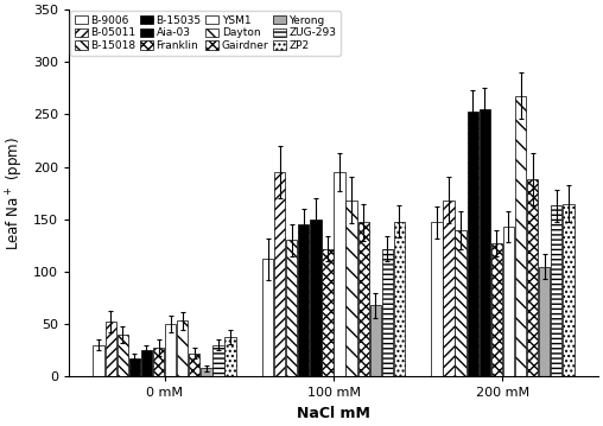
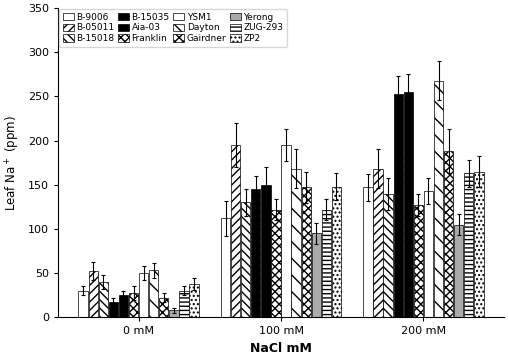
Yerong/100 mM: 68 -> 95
